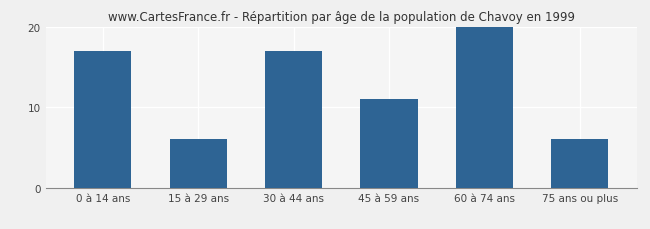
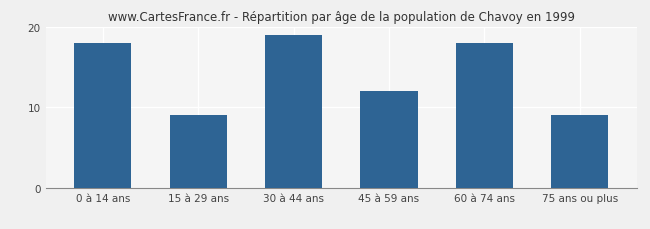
0 à 14 ans: 17 -> 18
15 à 29 ans: 6 -> 9
30 à 44 ans: 17 -> 19
45 à 59 ans: 11 -> 12
60 à 74 ans: 20 -> 18
75 ans ou plus: 6 -> 9
